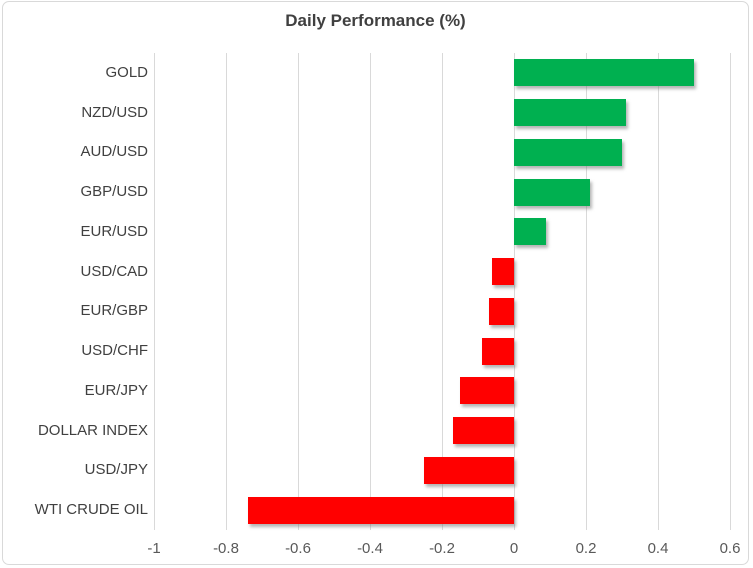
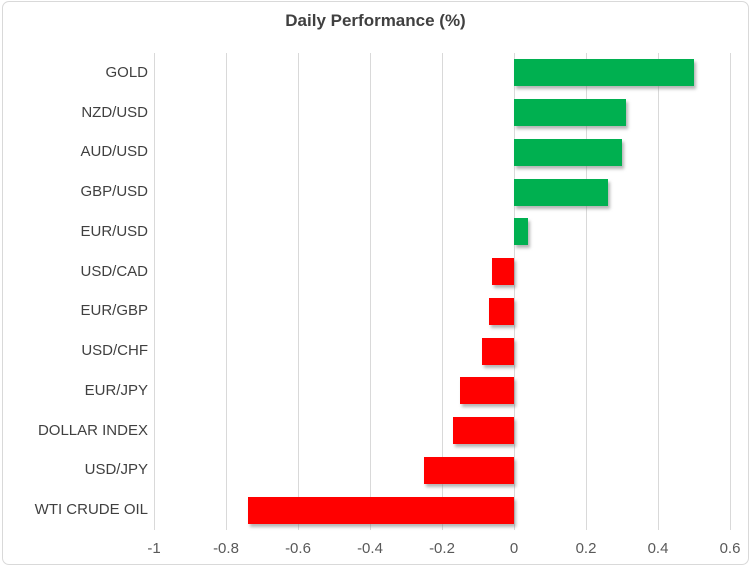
GBP/USD: 0.21 -> 0.26
EUR/USD: 0.09 -> 0.04
